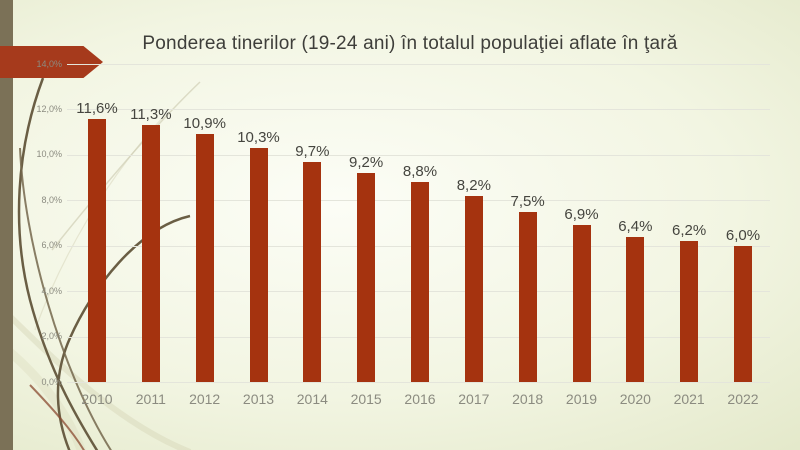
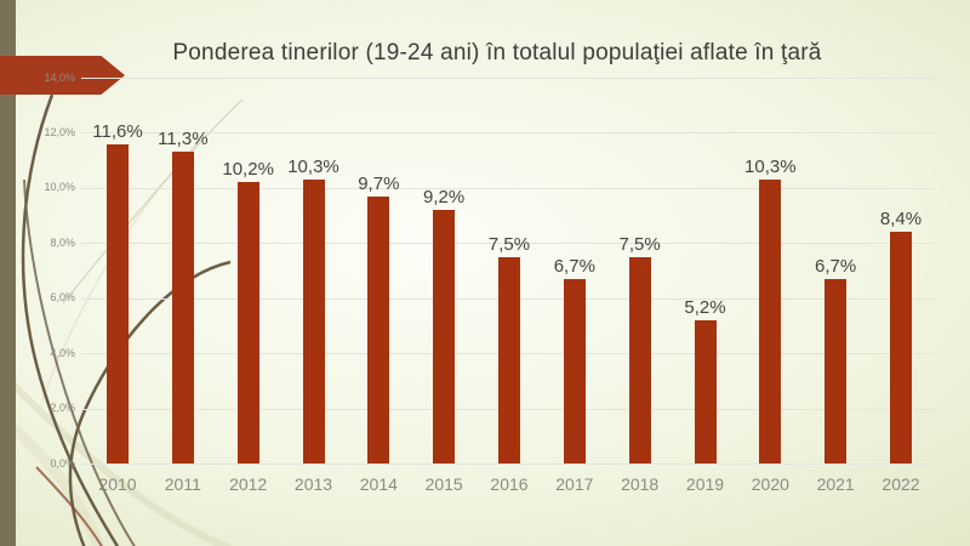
2012: 10,9% -> 10,2%
2016: 8,8% -> 7,5%
2017: 8,2% -> 6,7%
2019: 6,9% -> 5,2%
2020: 6,4% -> 10,3%
2021: 6,2% -> 6,7%
2022: 6,0% -> 8,4%
